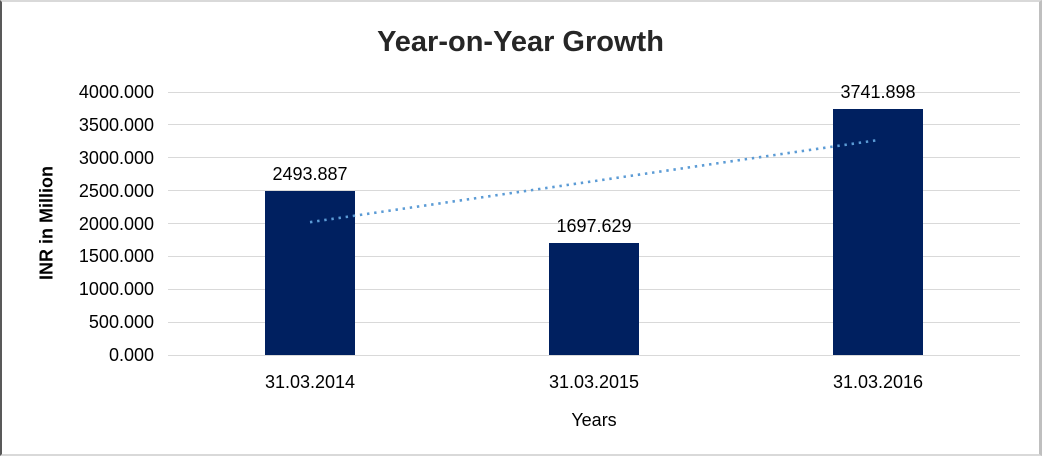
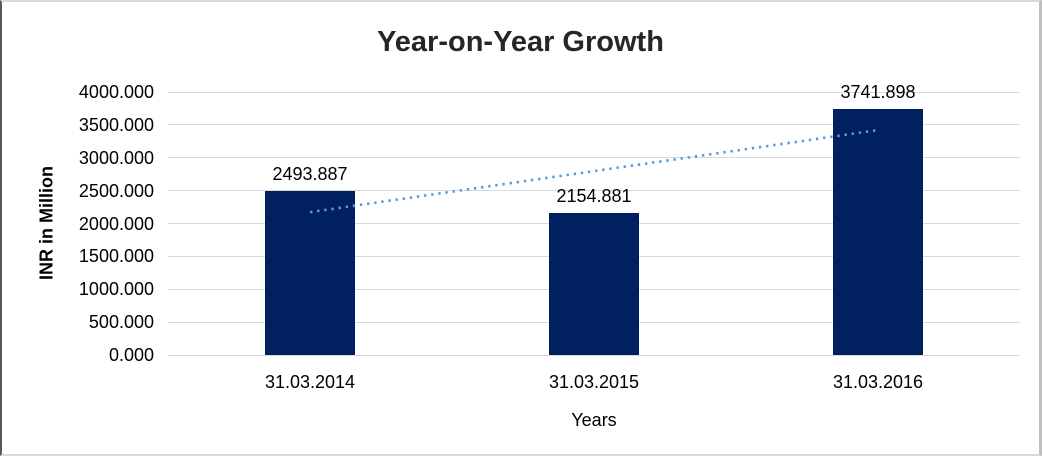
31.03.2015: 1697.629 -> 2154.881
